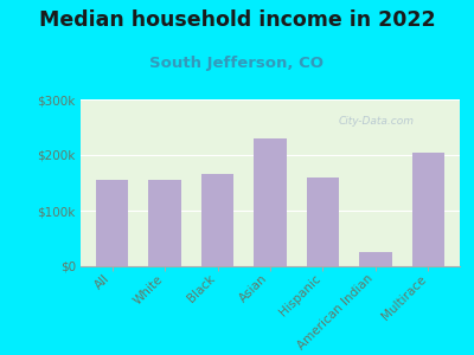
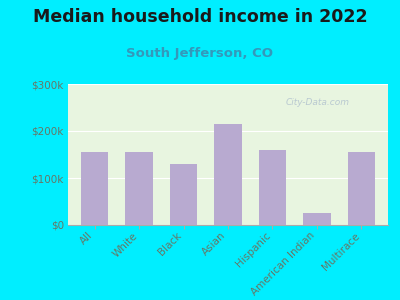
Black: $165k -> $130k
Asian: $230k -> $215k
Multirace: $205k -> $155k
